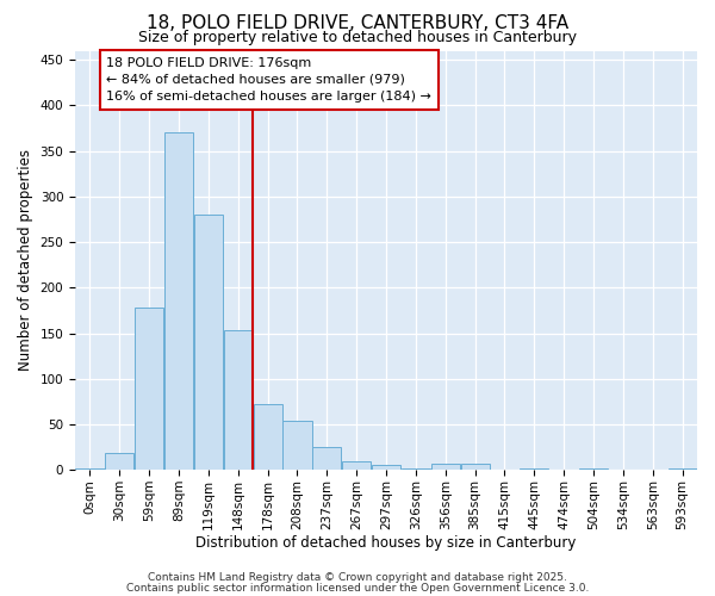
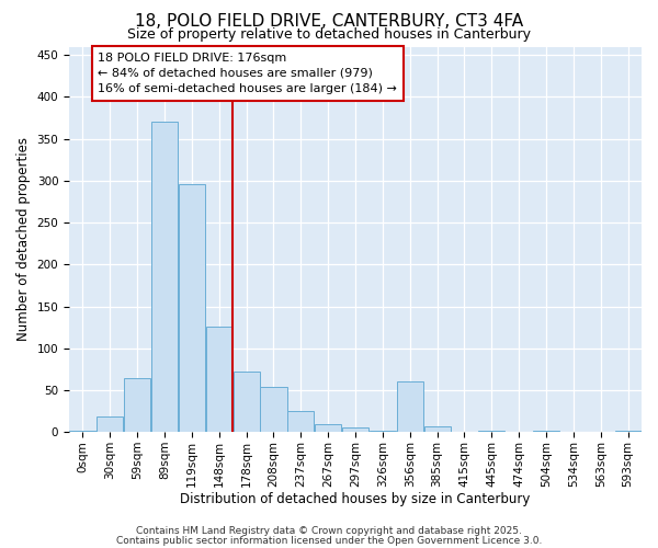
59sqm: 178 -> 64
119sqm: 280 -> 296
148sqm: 153 -> 126
356sqm: 7 -> 60
